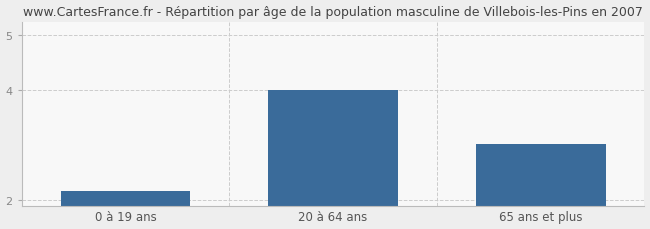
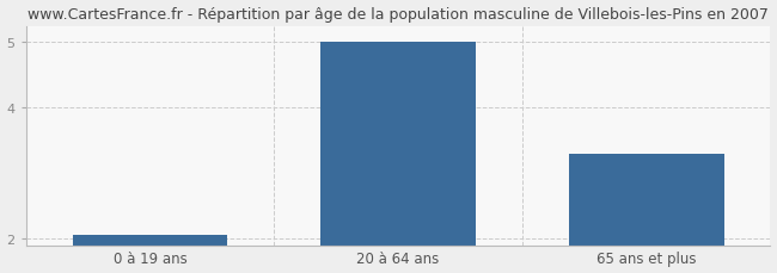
0 à 19 ans: 2.16 -> 2.05
20 à 64 ans: 4.00 -> 5.00
65 ans et plus: 3.02 -> 3.30
